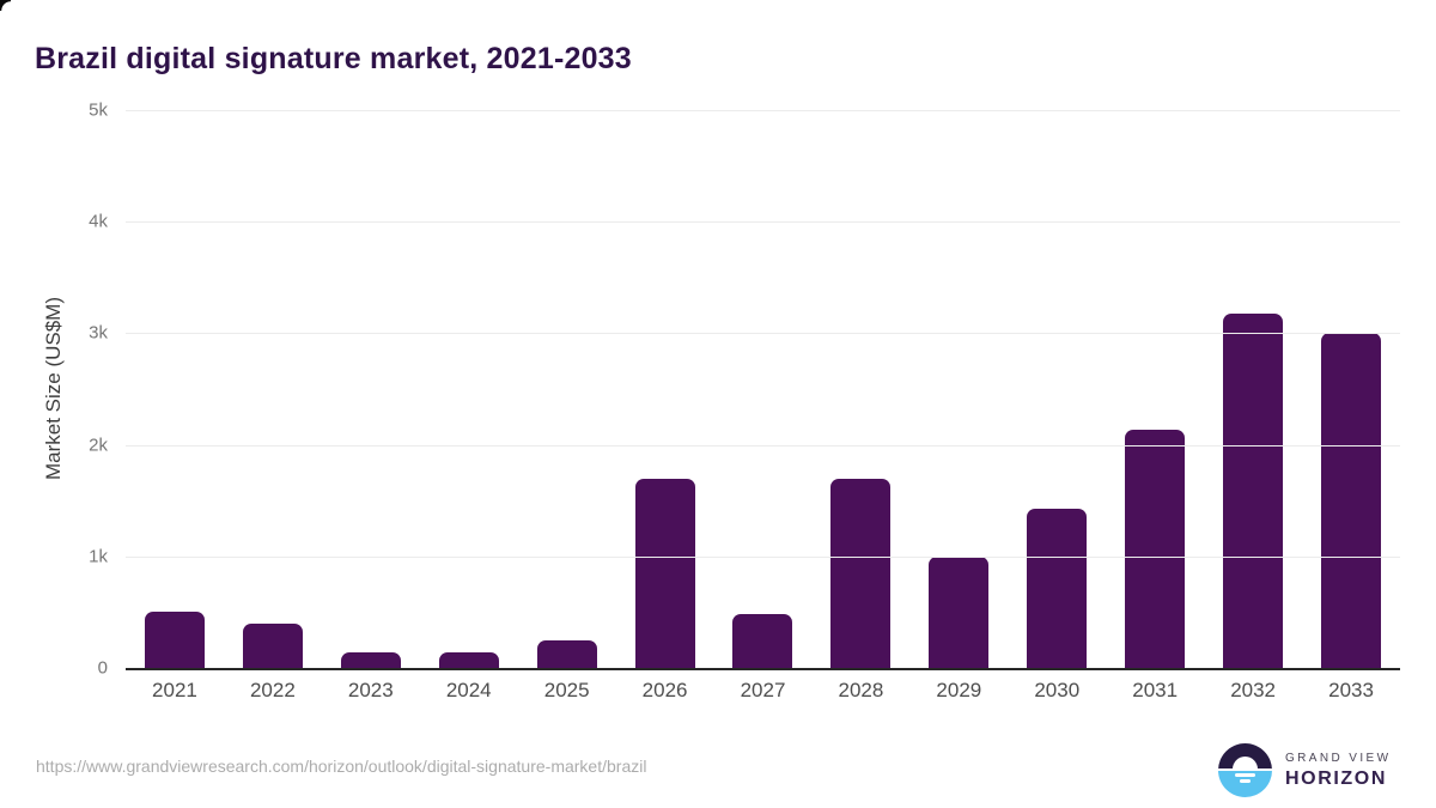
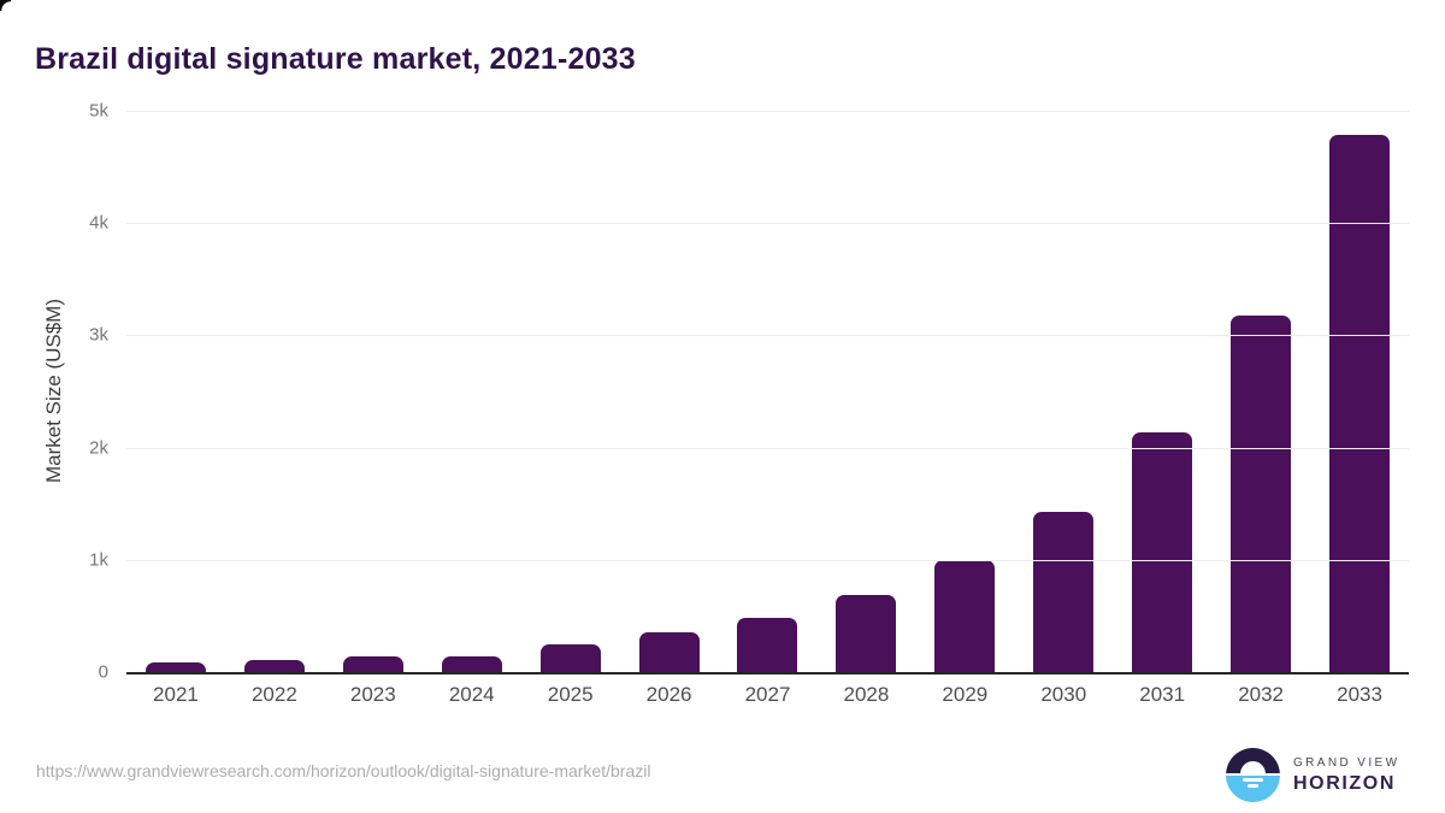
2021: 0.5k -> 0.1k
2022: 0.4k -> 0.1k
2026: 1.7k -> 0.4k
2028: 1.7k -> 0.7k
2033: 3.0k -> 4.8k
